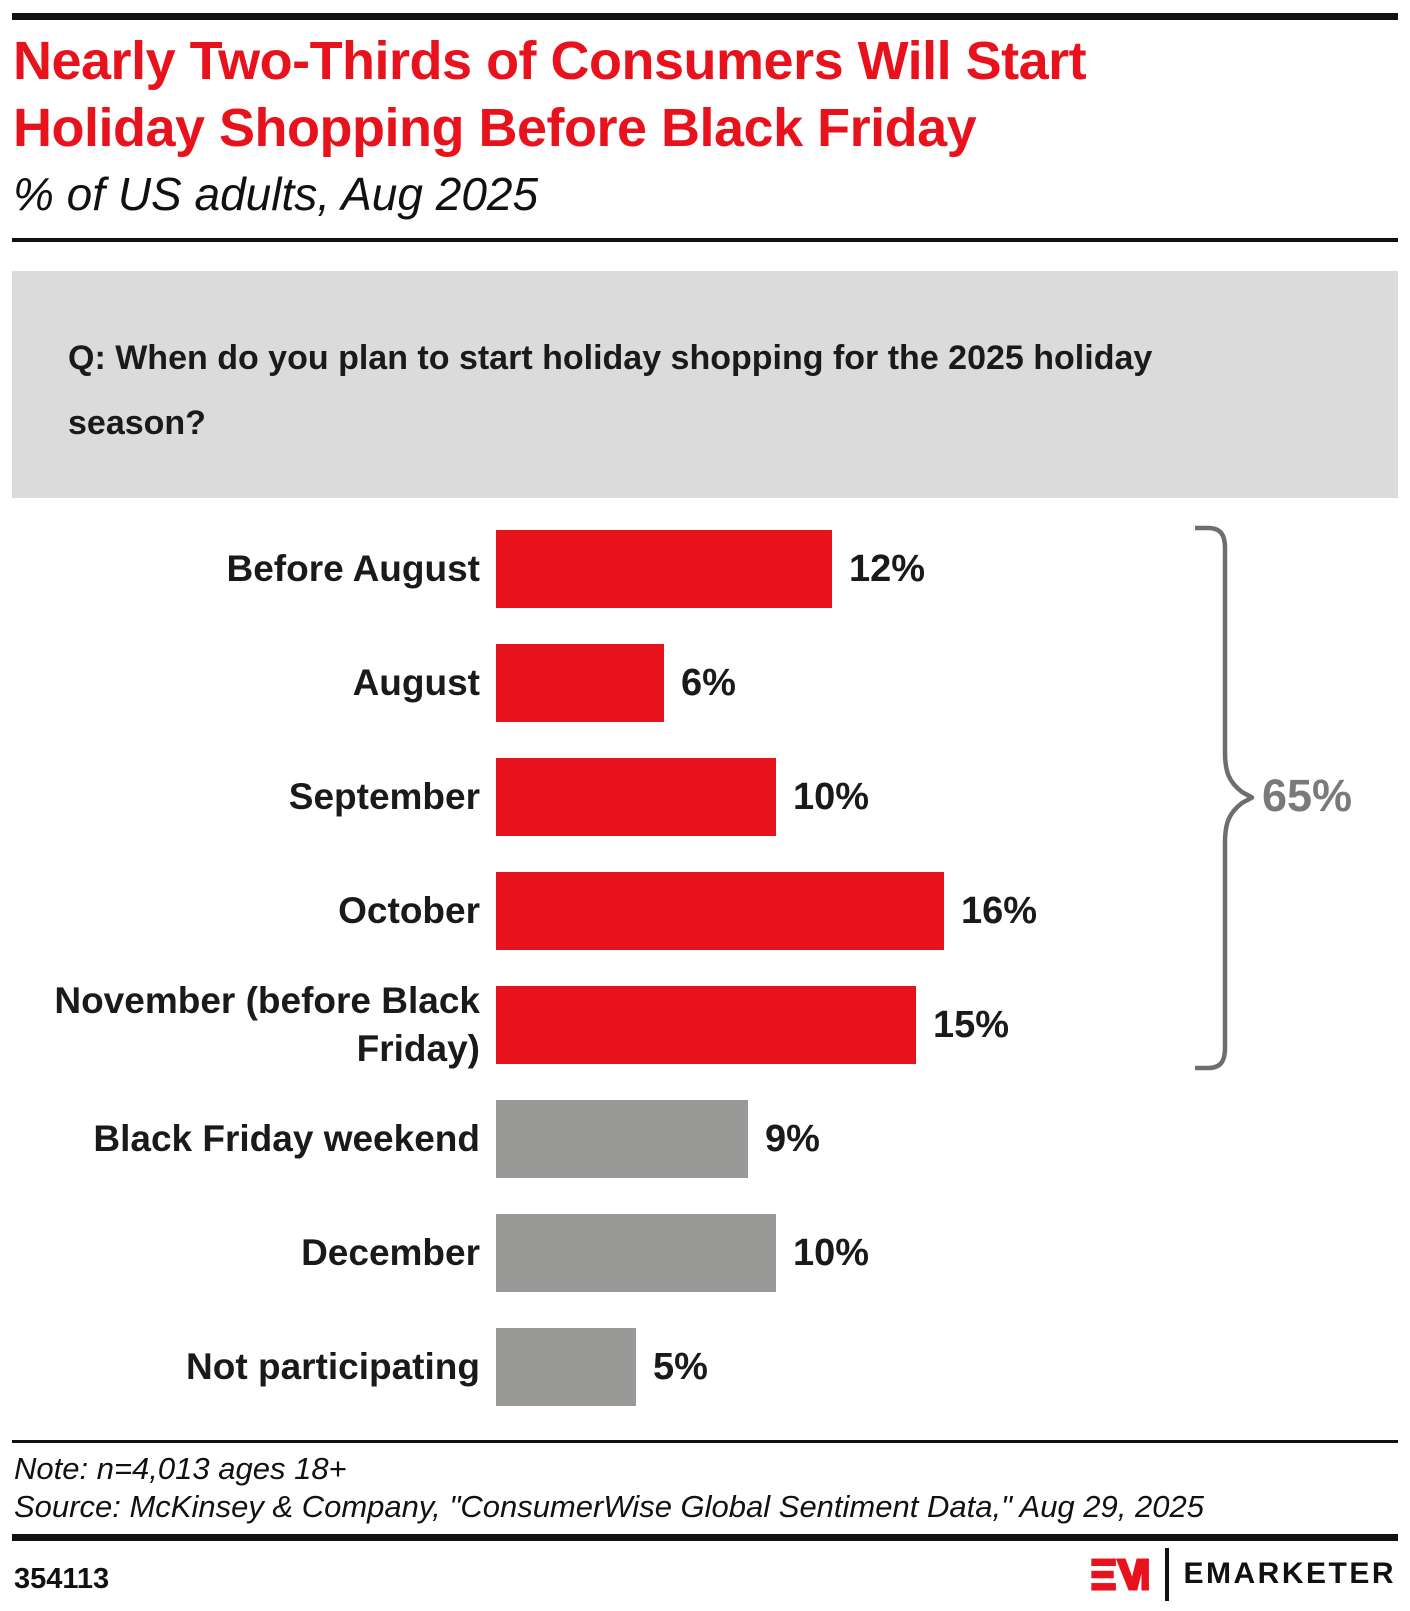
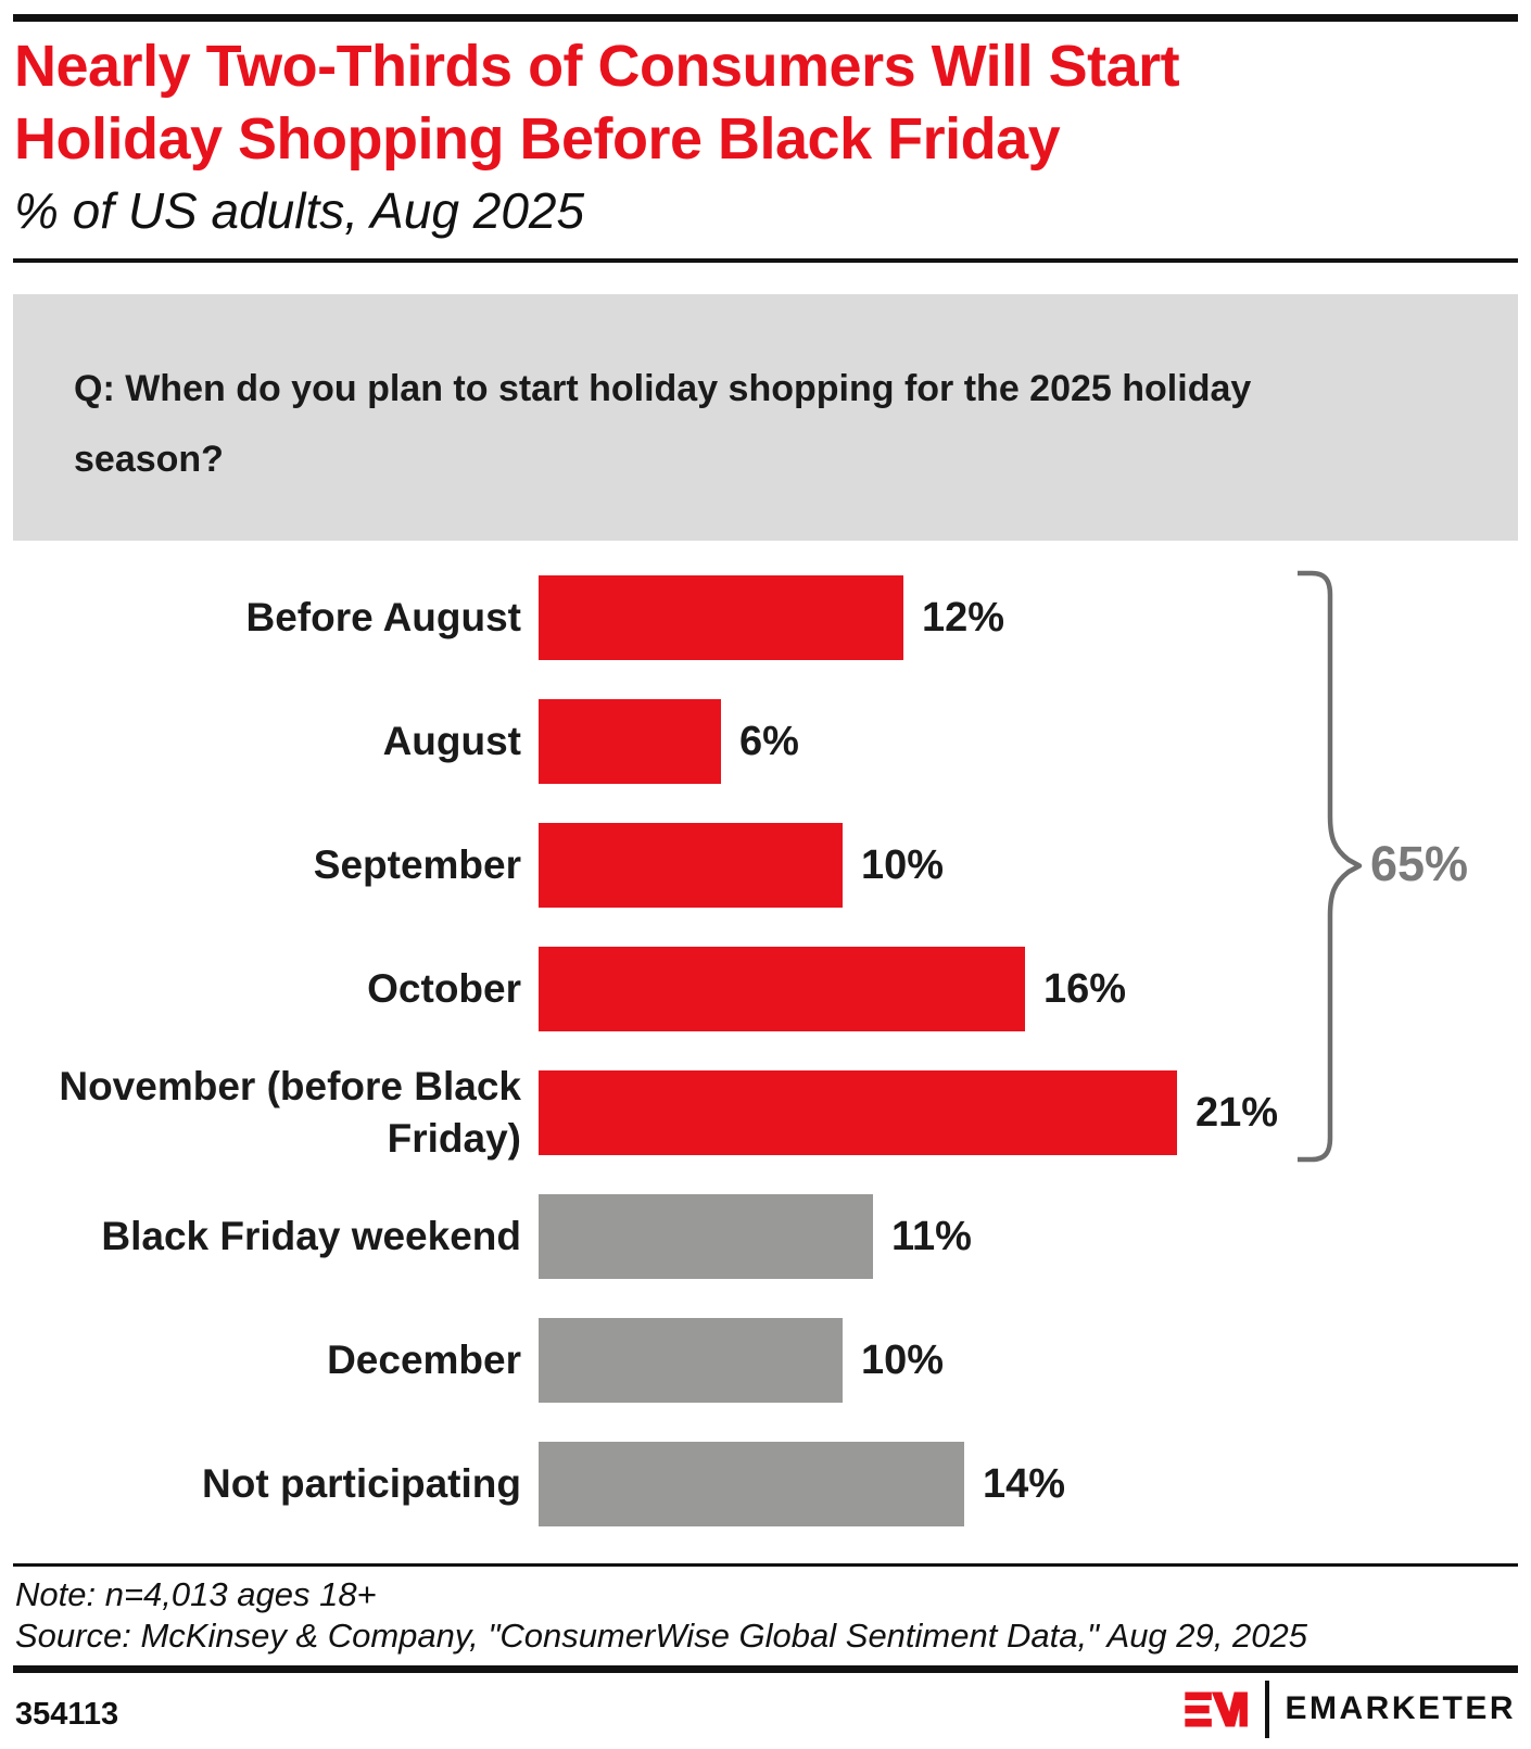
November (before Black Friday): 15% -> 21%
Black Friday weekend: 9% -> 11%
Not participating: 5% -> 14%
